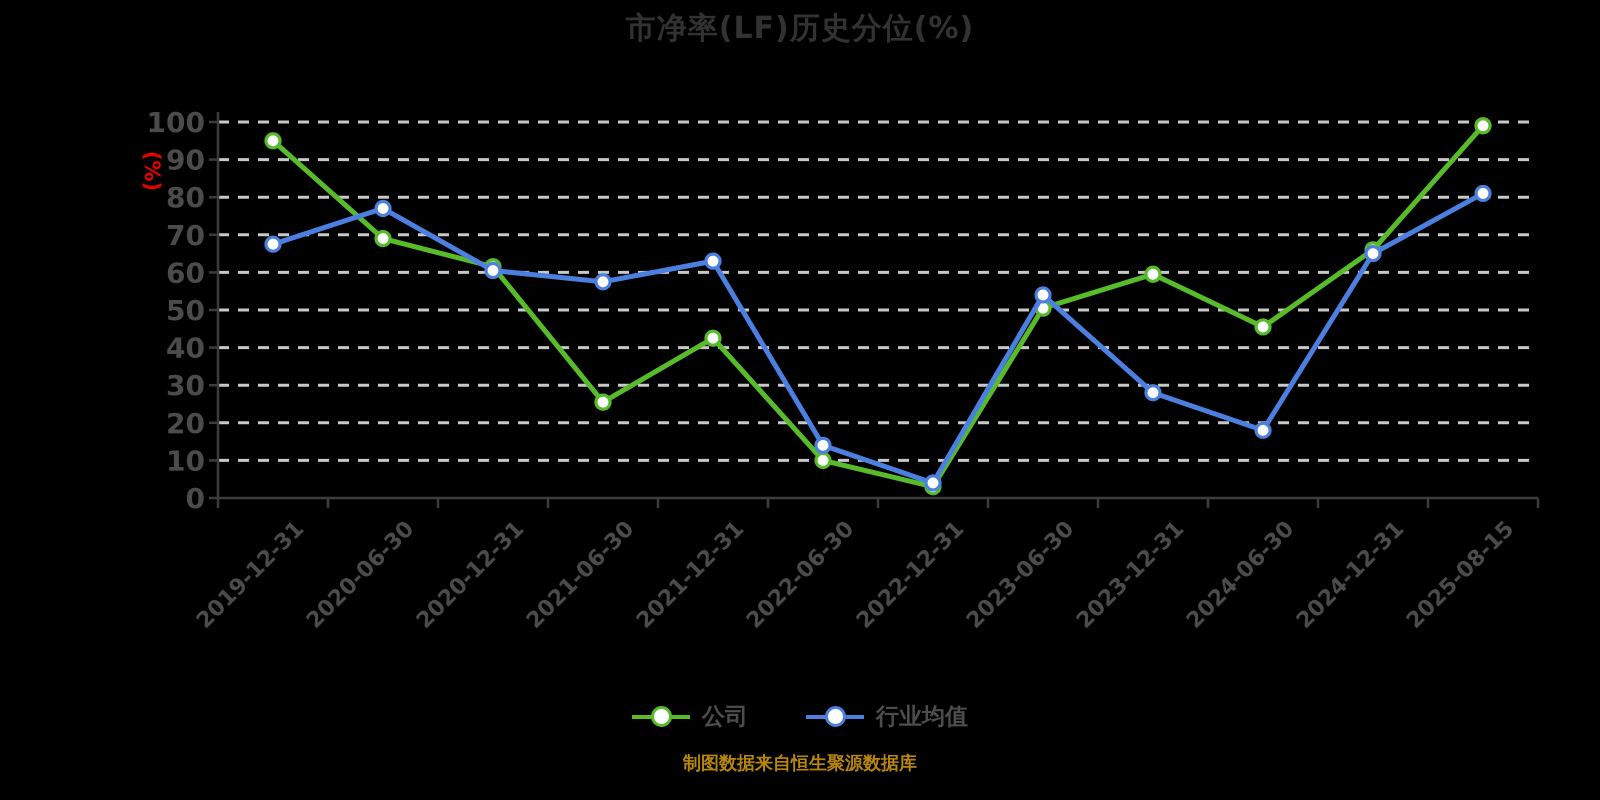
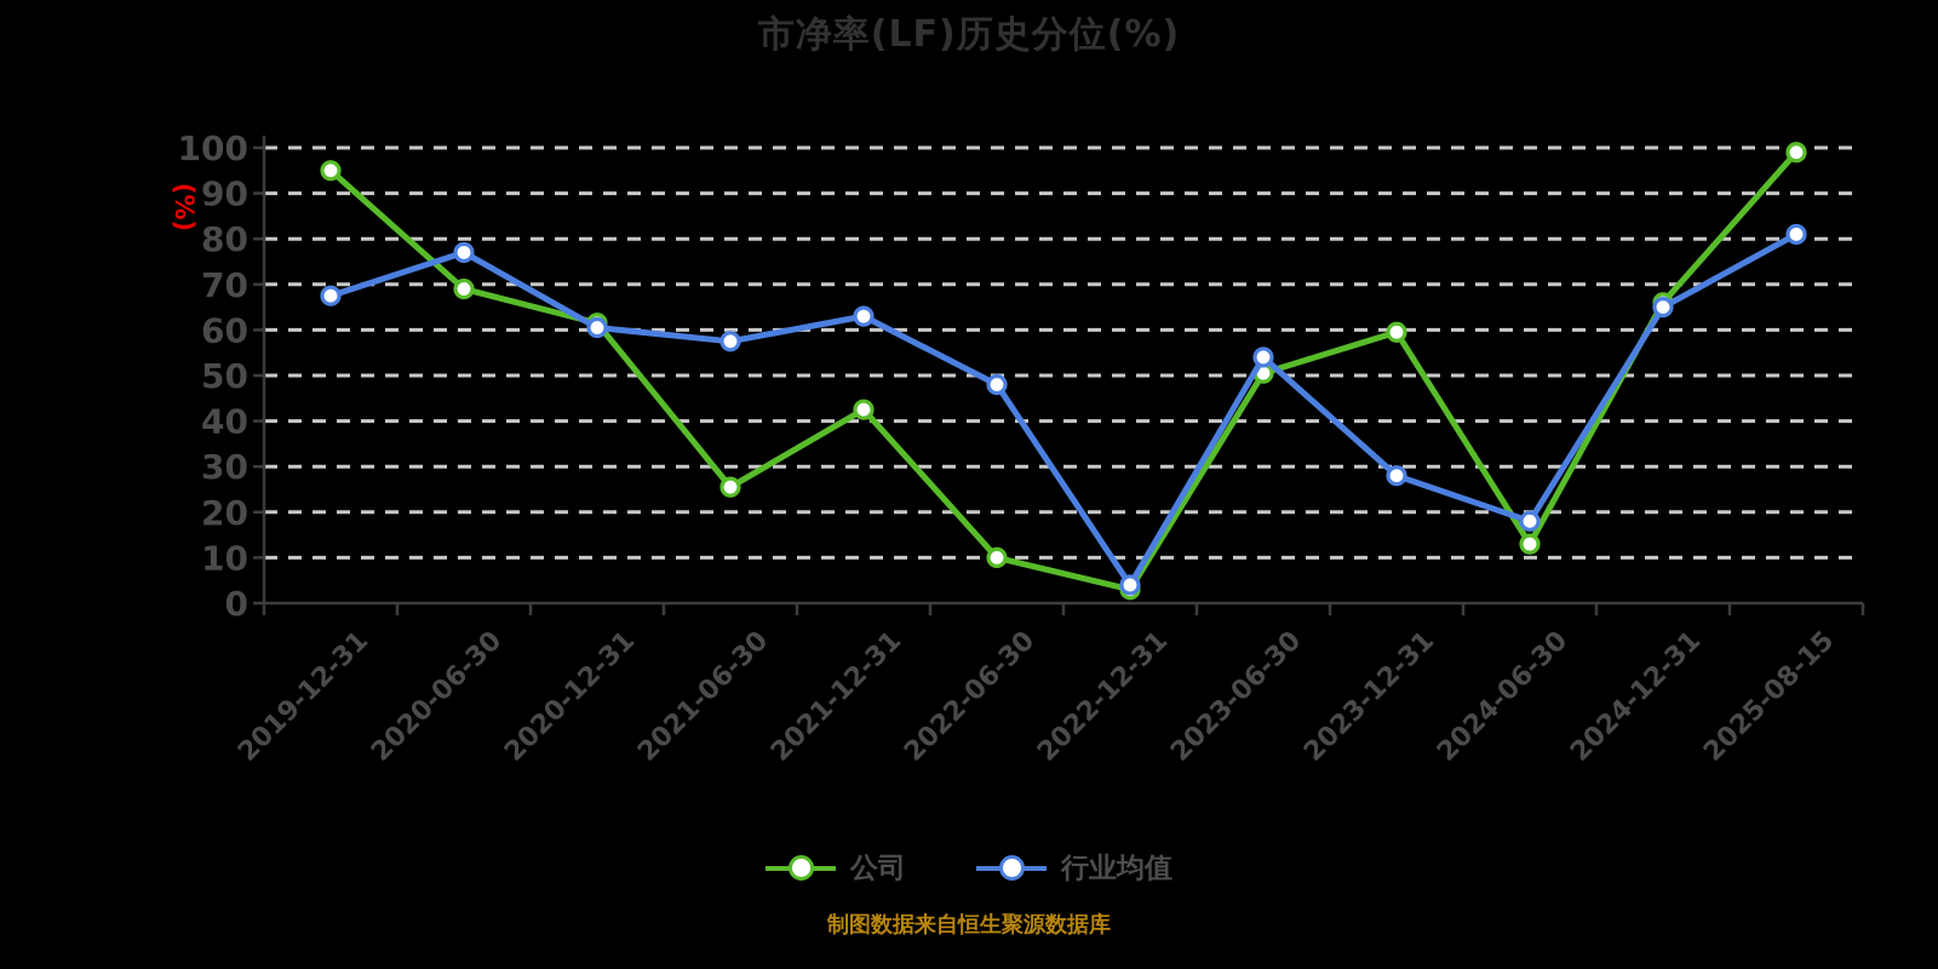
行业均值/2022-06-30: 14 -> 48
公司/2024-06-30: 46 -> 13
